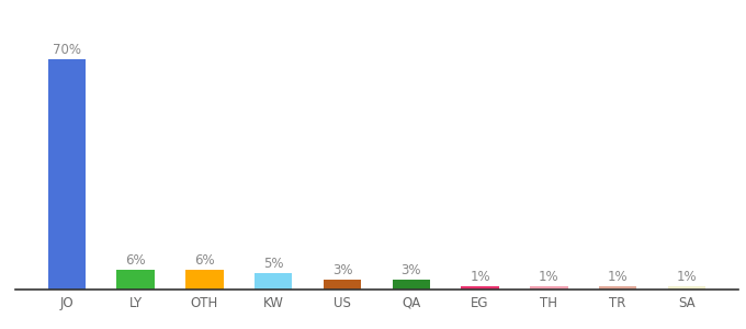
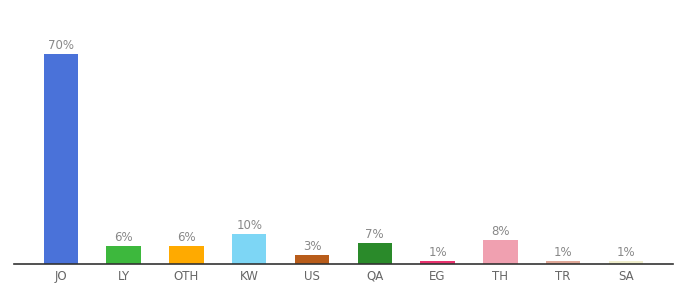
KW: 5% -> 10%
QA: 3% -> 7%
TH: 1% -> 8%
